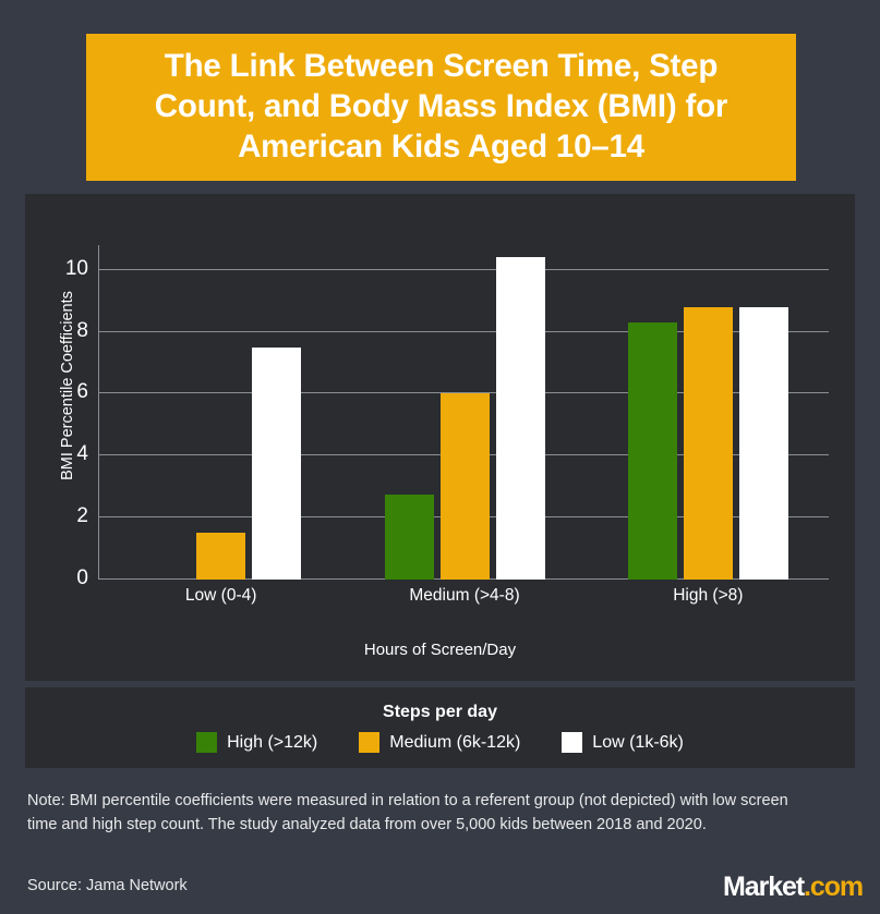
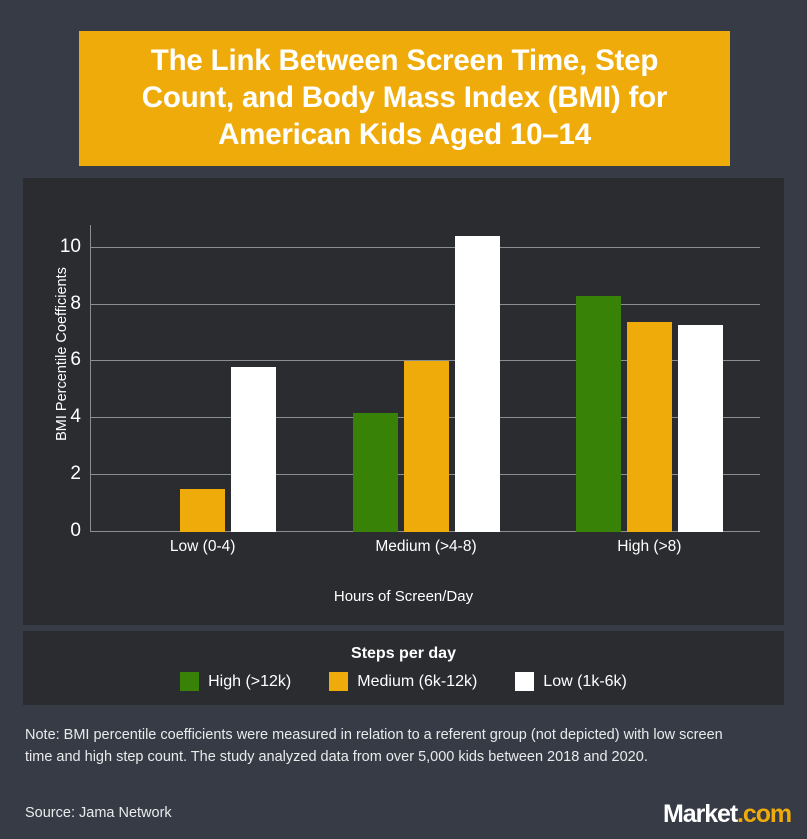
Low (1k-6k)/Low (0-4): 7.5 -> 5.8
High (>12k)/Medium (>4-8): 2.8 -> 4.2
Medium (6k-12k)/High (>8): 8.8 -> 7.4
Low (1k-6k)/High (>8): 8.8 -> 7.3
